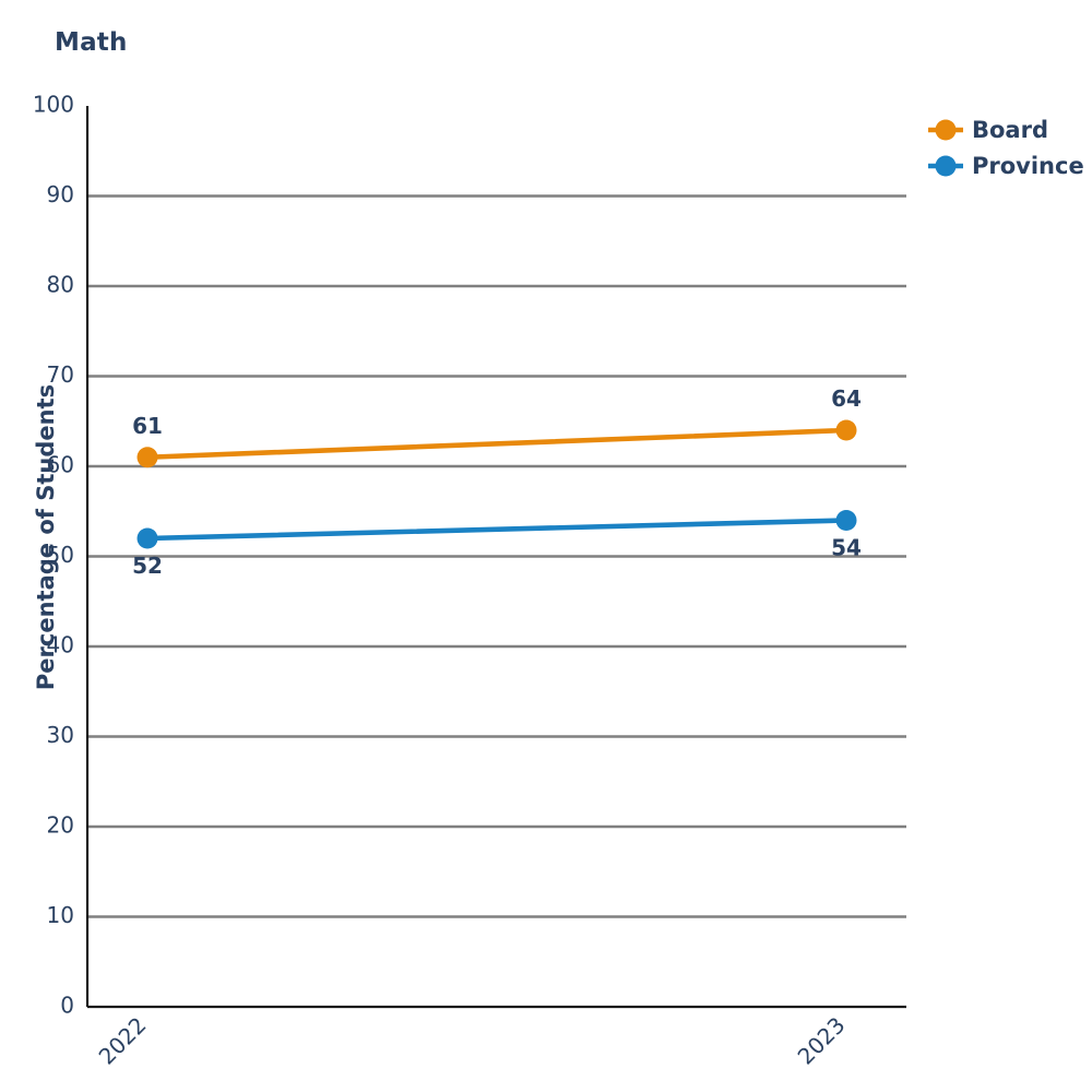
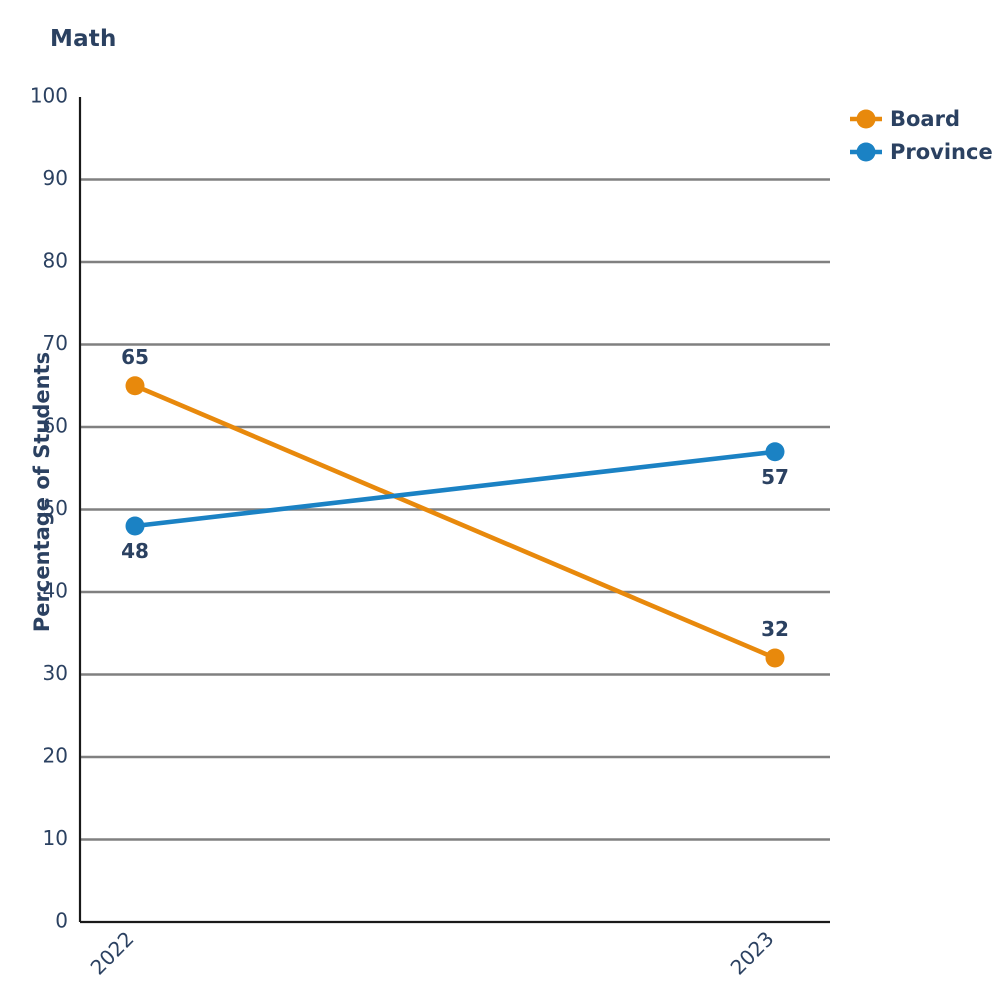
Board/2022: 61 -> 65
Province/2022: 52 -> 48
Board/2023: 64 -> 32
Province/2023: 54 -> 57
